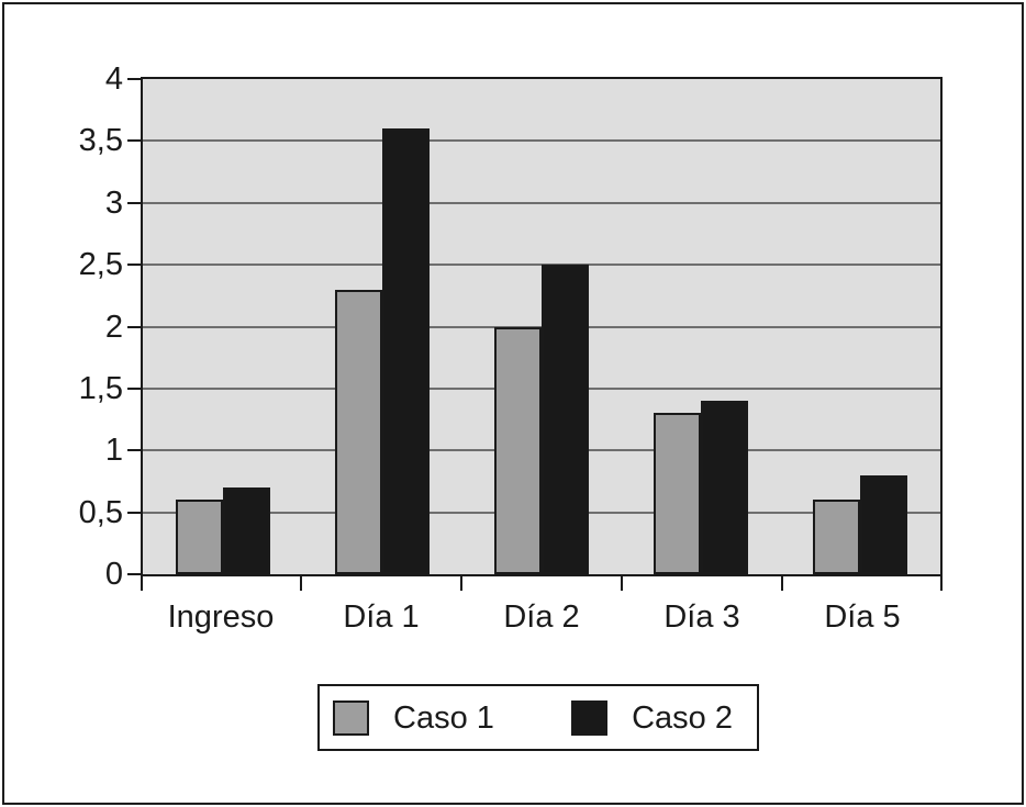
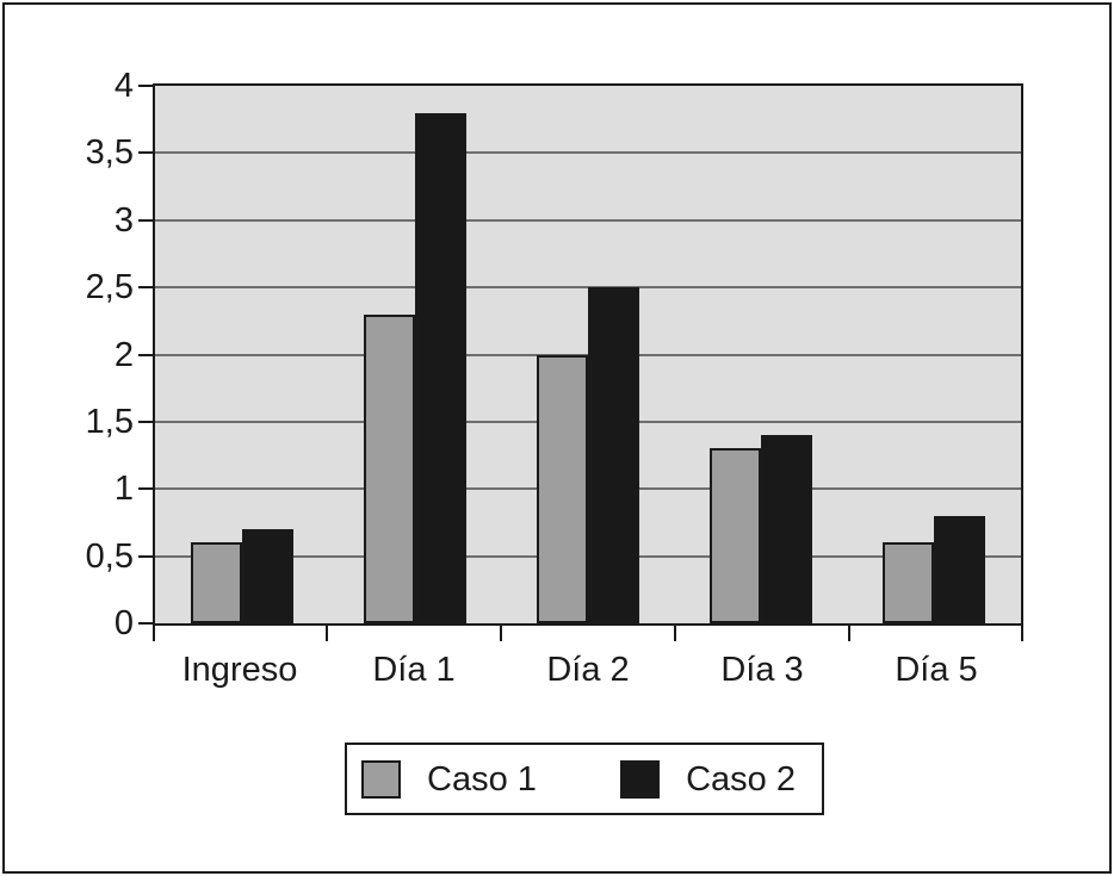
Caso 2/Día 1: 3.6 -> 3.8
